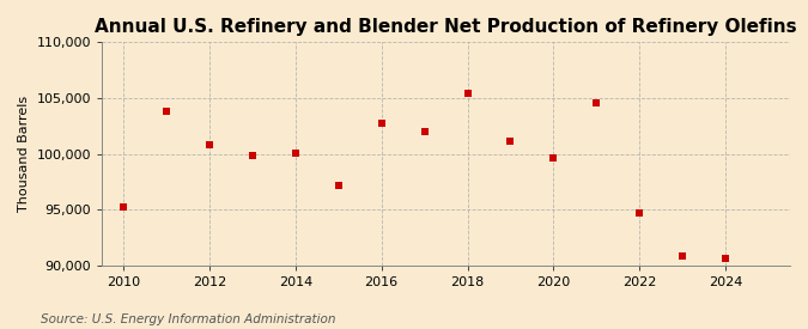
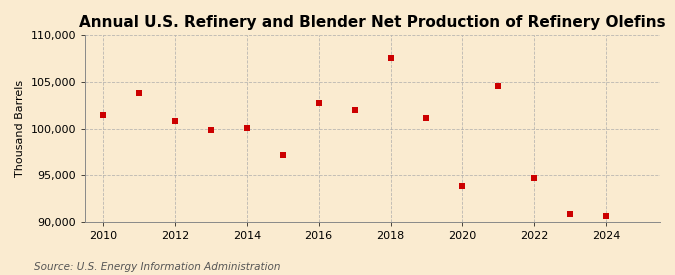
2010: 95,200 -> 101,500
2018: 105,400 -> 107,600
2020: 99,600 -> 93,800
